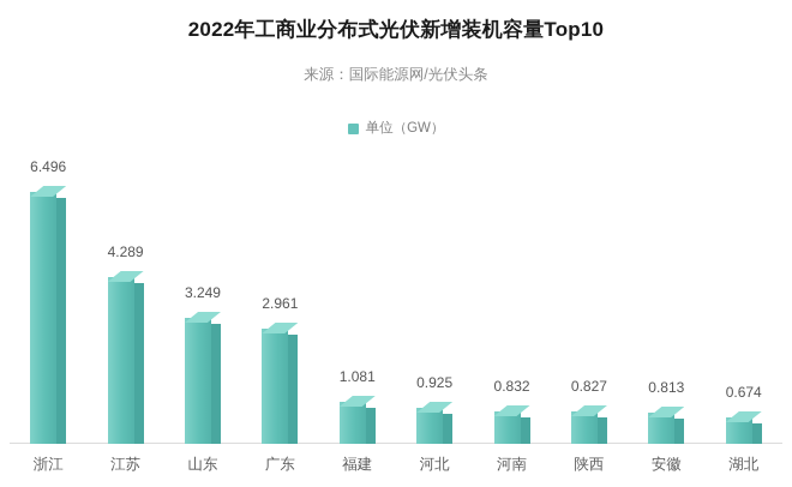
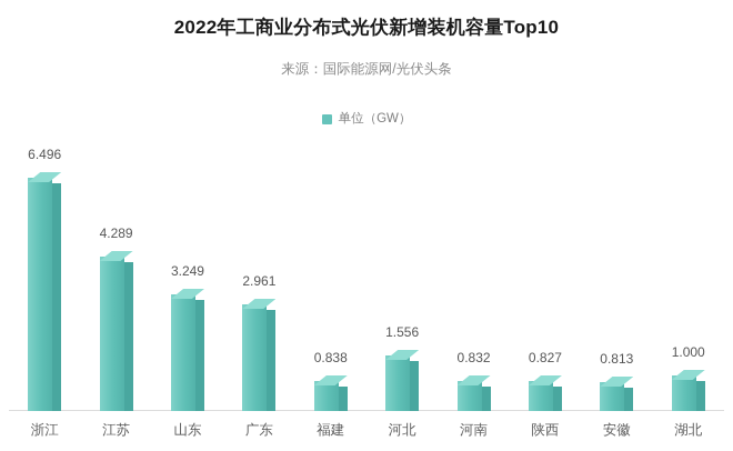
福建: 1.081 -> 0.838
河北: 0.925 -> 1.556
湖北: 0.674 -> 1.000
